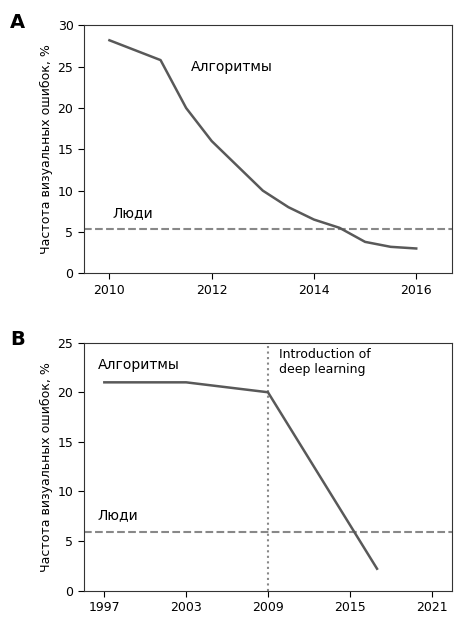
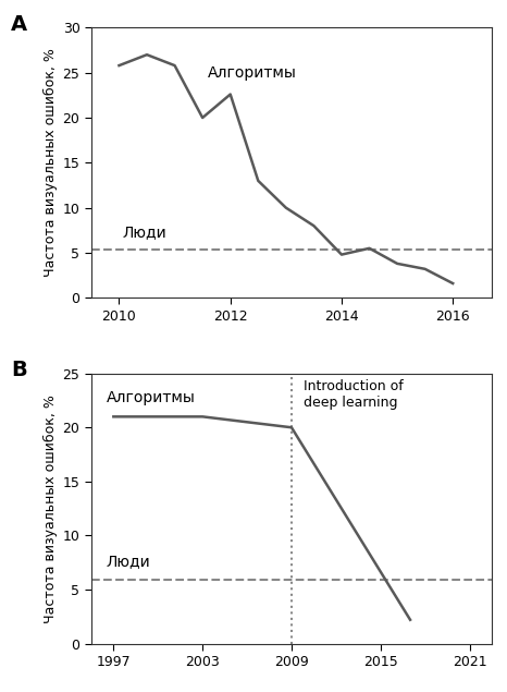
2010: 28.2 -> 25.8
2012: 16.0 -> 22.6
2014: 6.5 -> 4.8
2016: 3.0 -> 1.6
